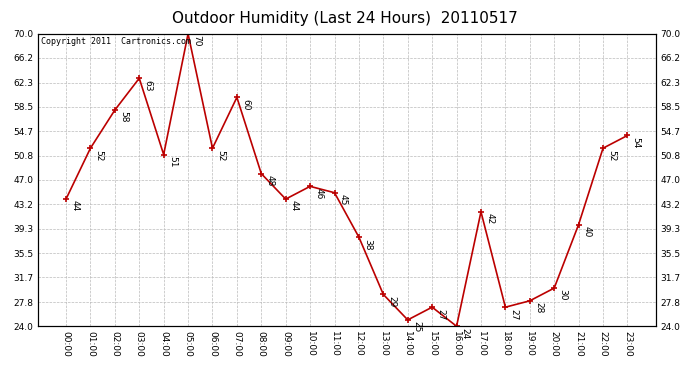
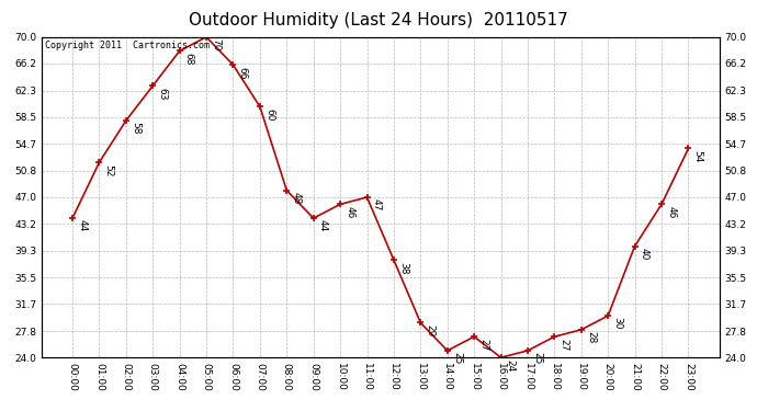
04:00: 51 -> 68
06:00: 52 -> 66
11:00: 45 -> 47
17:00: 42 -> 25
22:00: 52 -> 46
